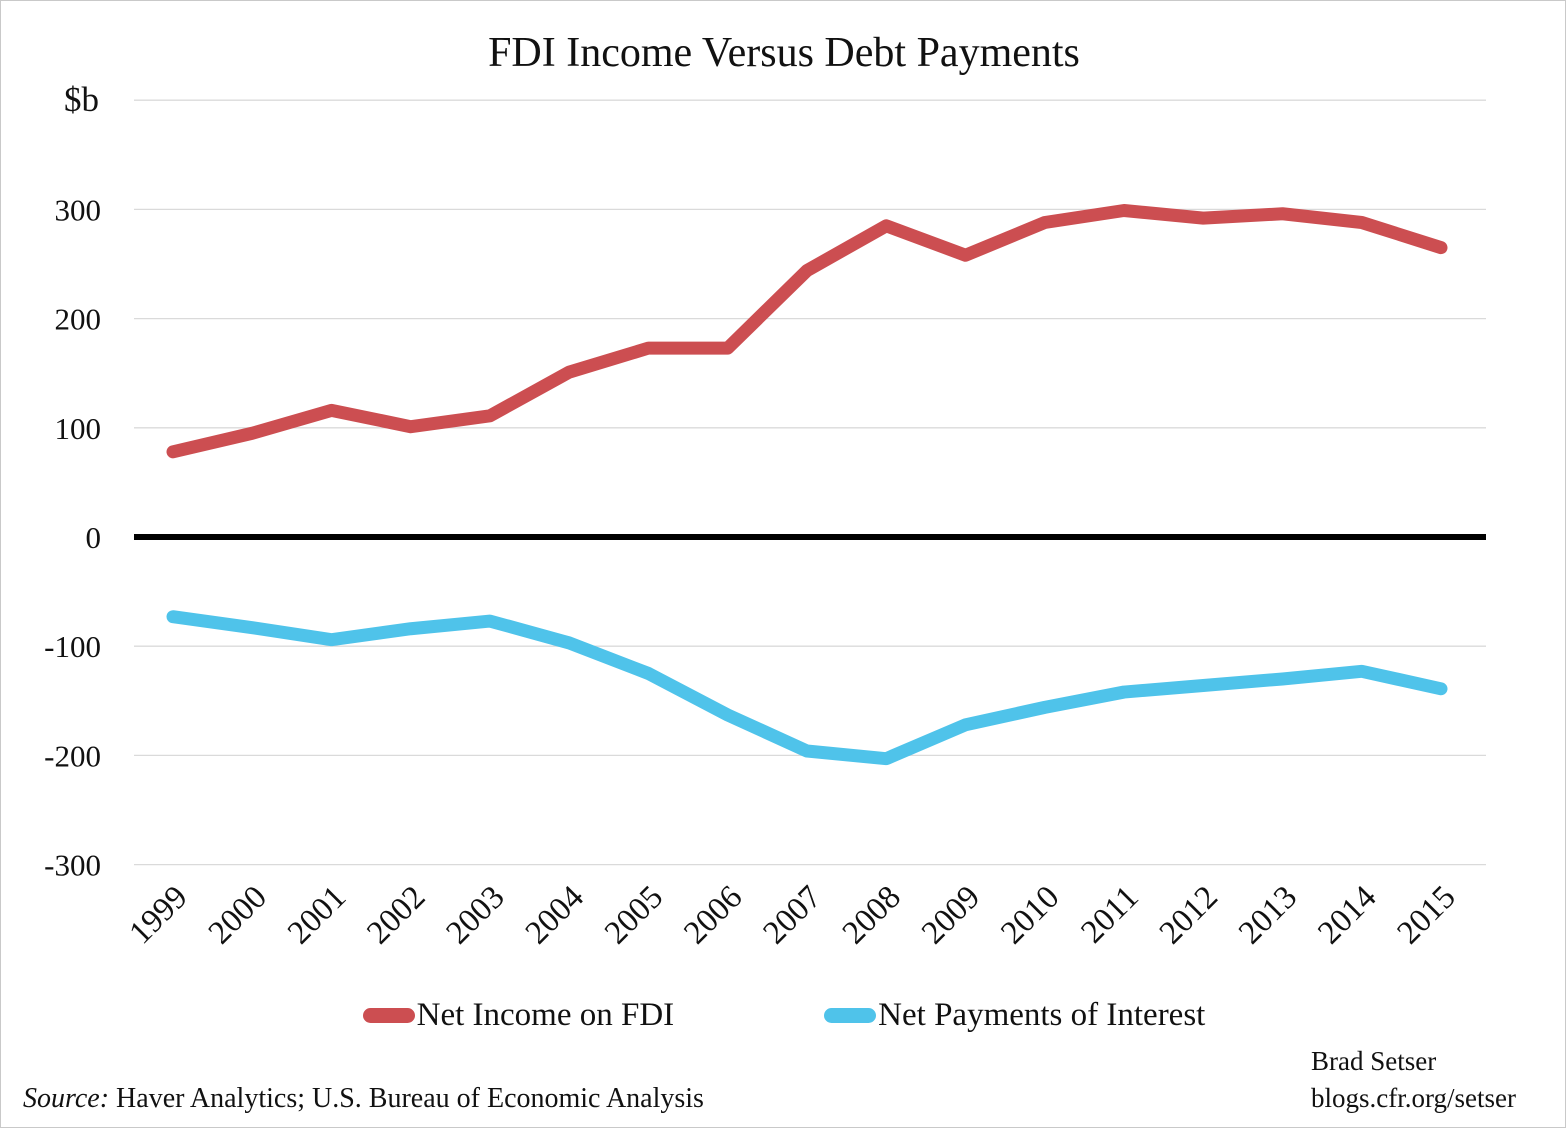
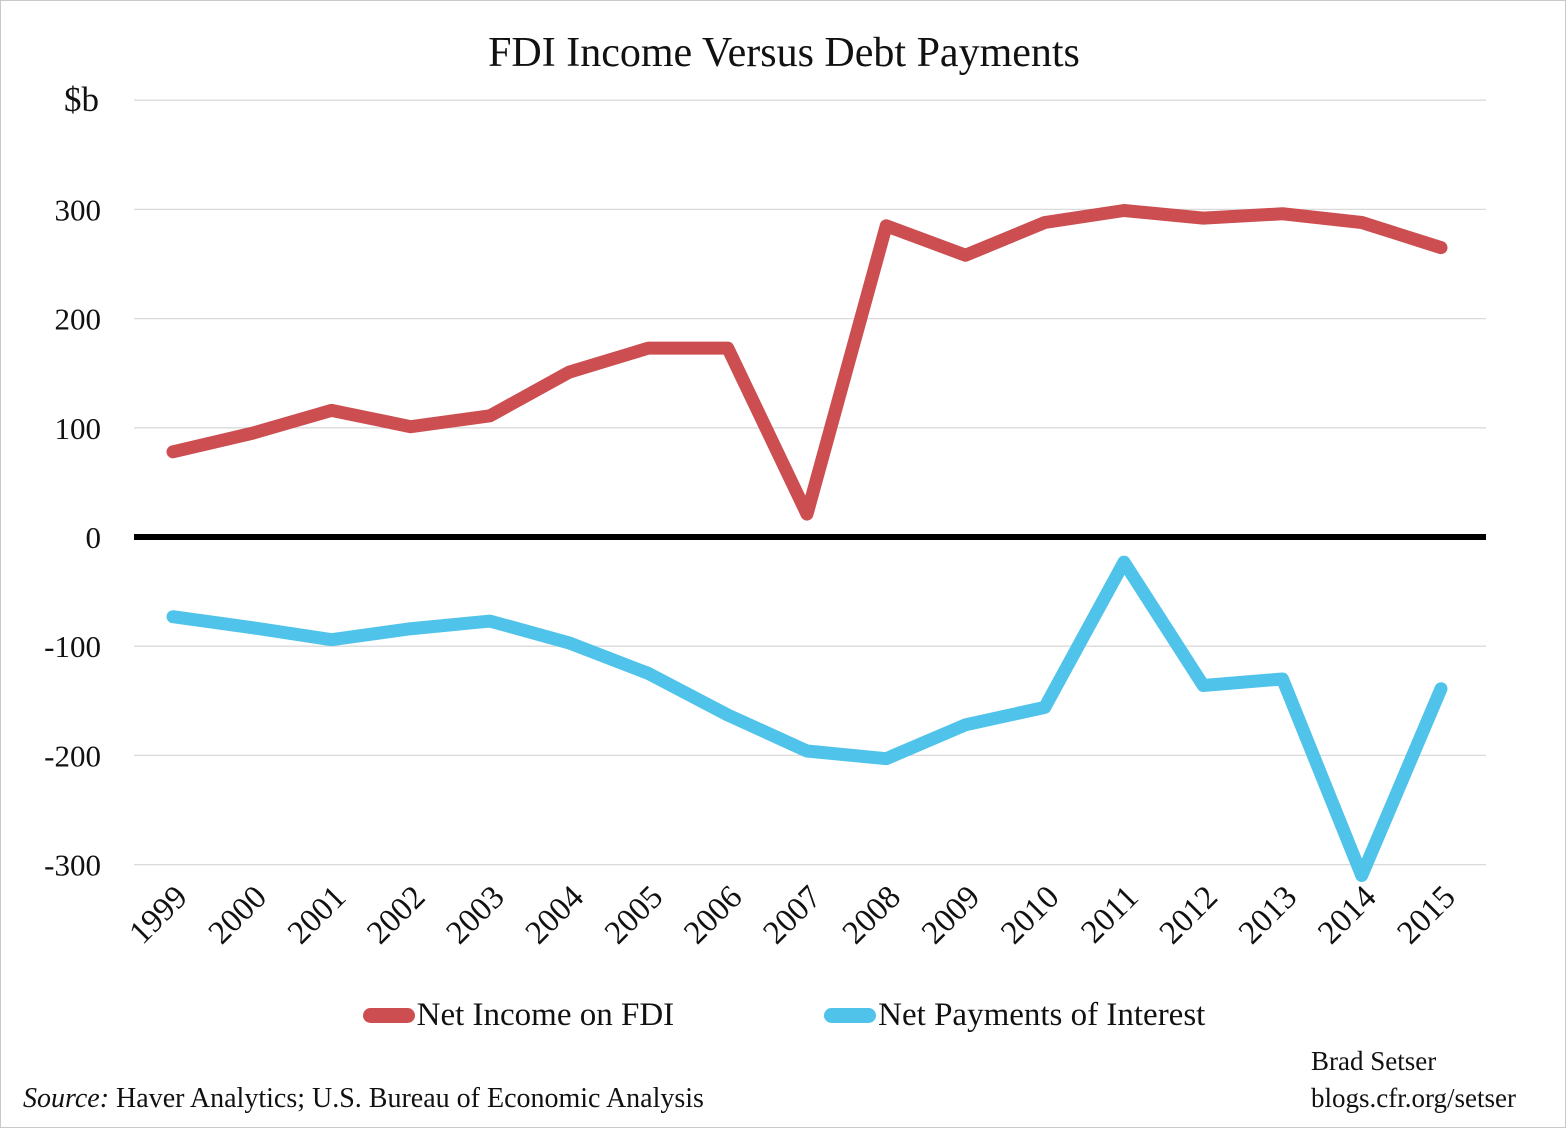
Net Income on FDI/2007: 244 -> 21
Net Payments of Interest/2011: -142 -> -23
Net Payments of Interest/2014: -123 -> -310
